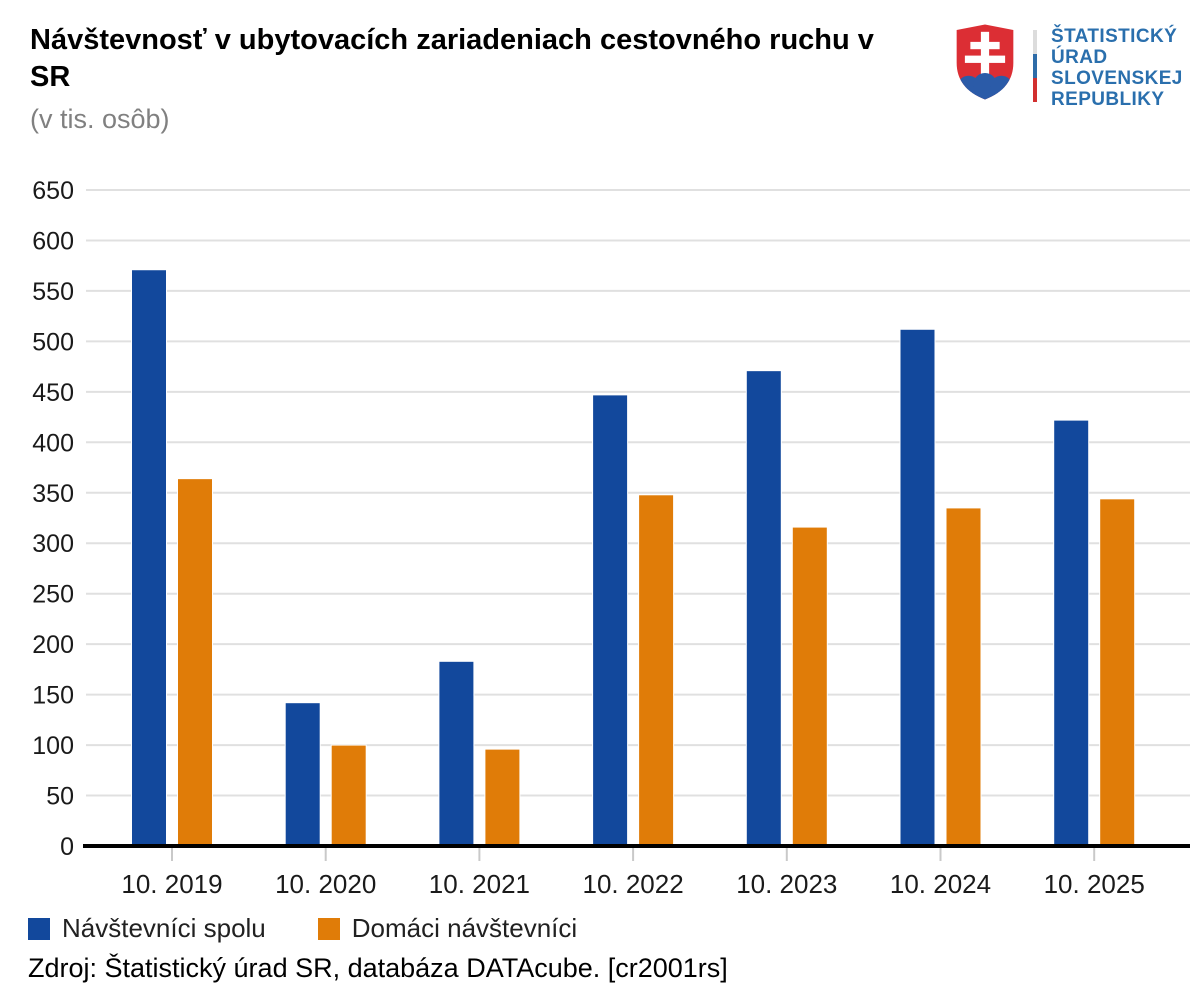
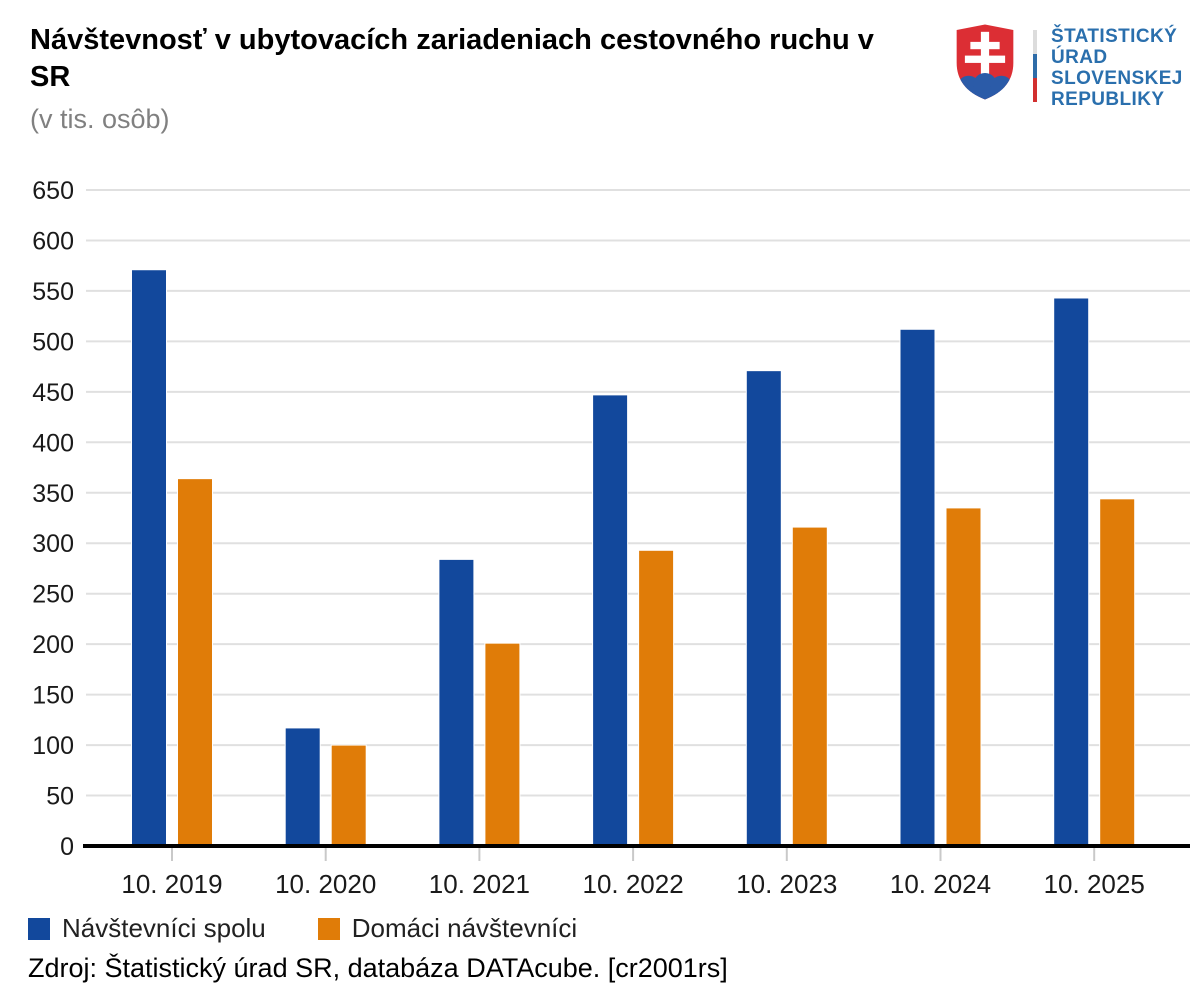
Návštevníci spolu/10. 2020: 142 -> 117
Návštevníci spolu/10. 2021: 183 -> 284
Domáci návštevníci/10. 2021: 96 -> 201
Domáci návštevníci/10. 2022: 348 -> 293
Návštevníci spolu/10. 2025: 422 -> 543
